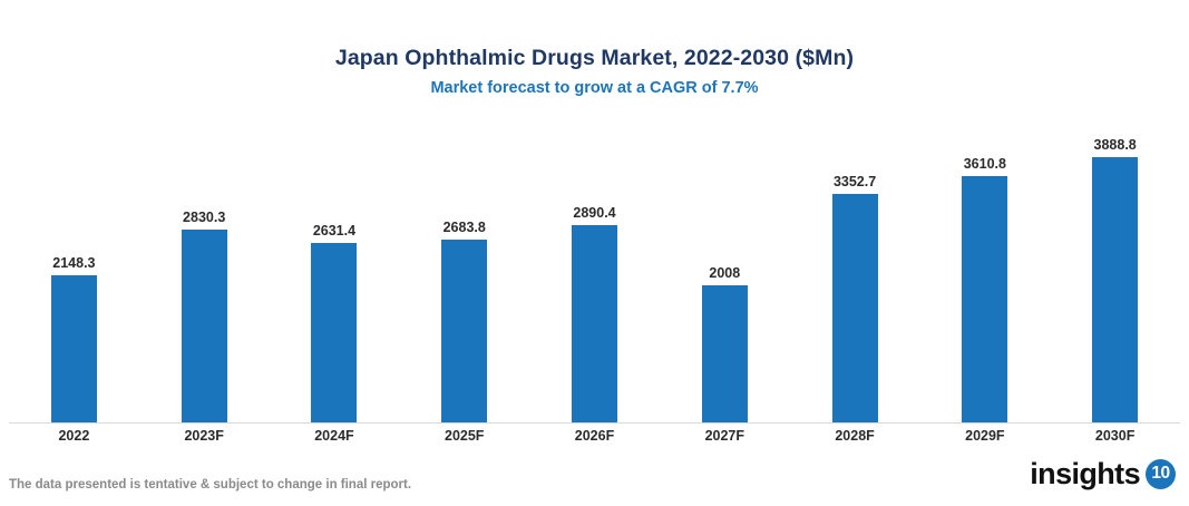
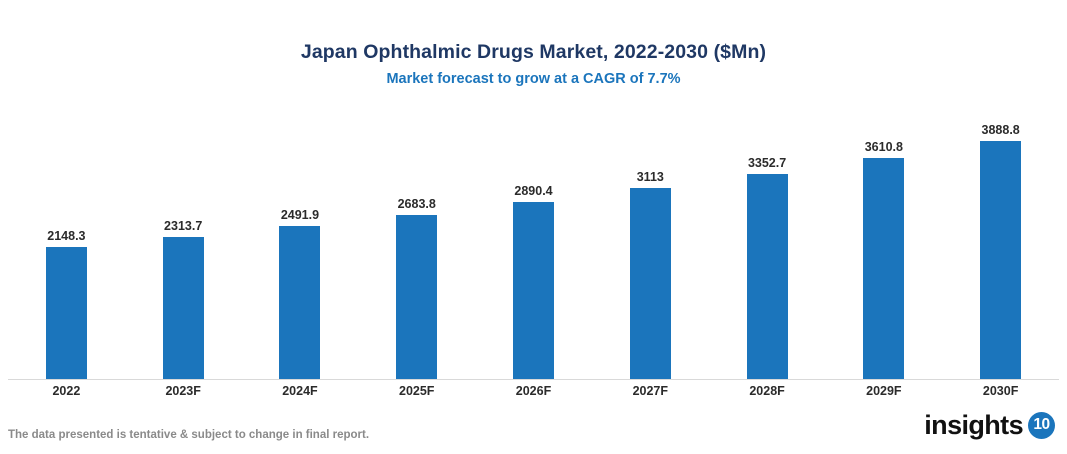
2023F: 2830.3 -> 2313.7
2024F: 2631.4 -> 2491.9
2027F: 2008 -> 3113
